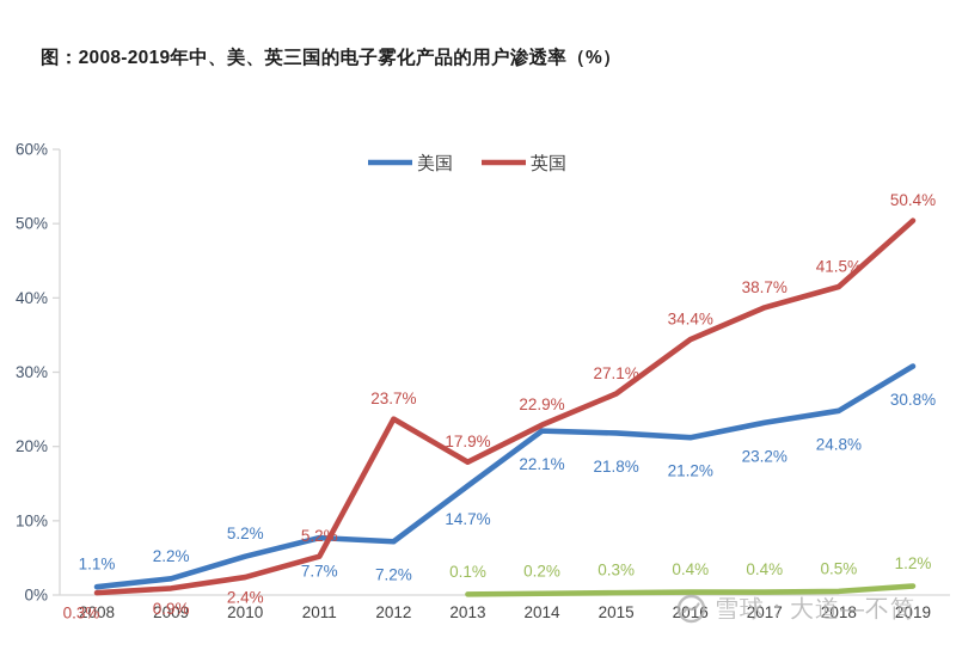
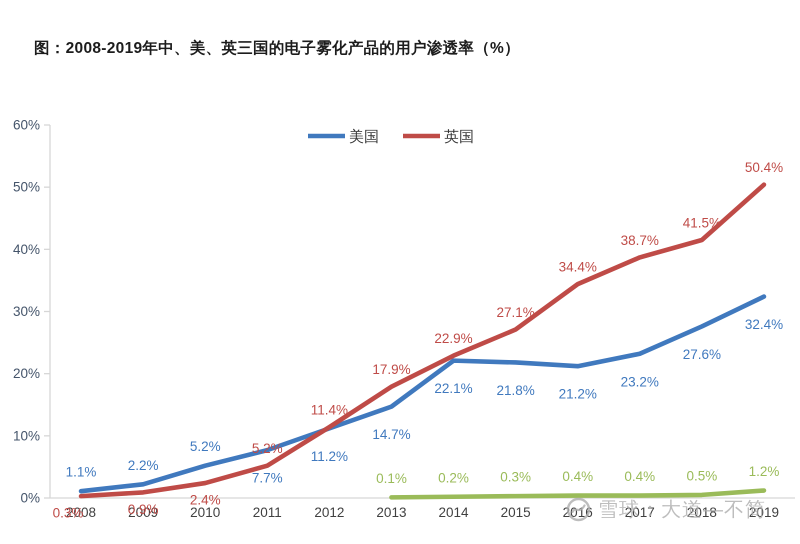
美国/2012: 7.2% -> 11.2%
英国/2012: 23.7% -> 11.4%
美国/2018: 24.8% -> 27.6%
美国/2019: 30.8% -> 32.4%
